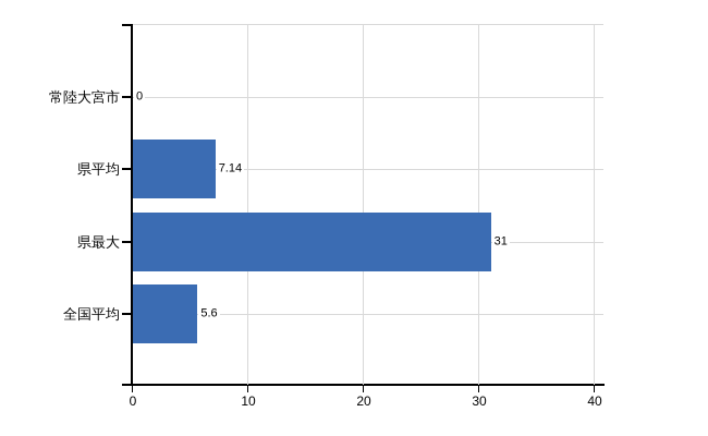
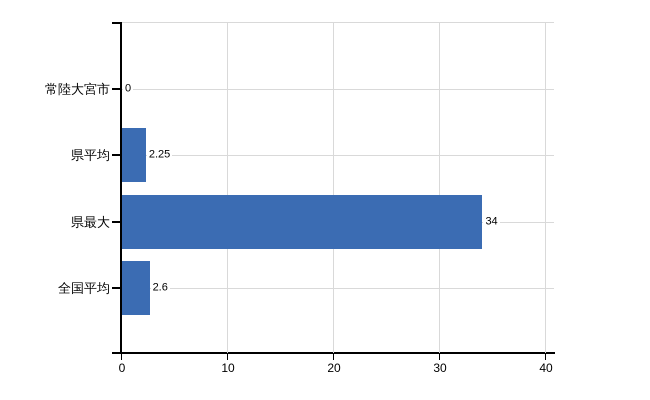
県平均: 7.14 -> 2.25
県最大: 31 -> 34
全国平均: 5.6 -> 2.6
